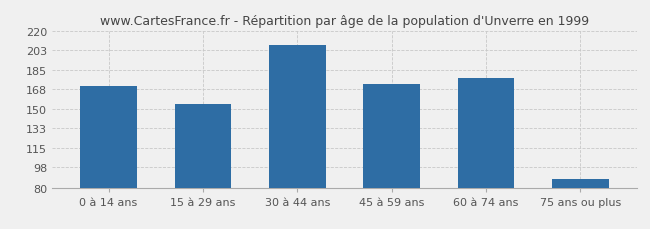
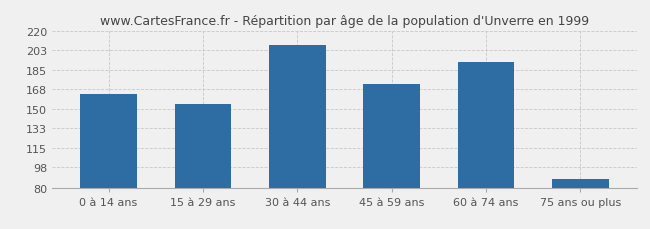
0 à 14 ans: 171 -> 164
60 à 74 ans: 178 -> 192
